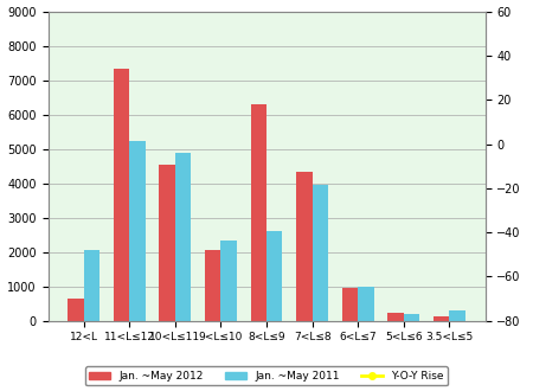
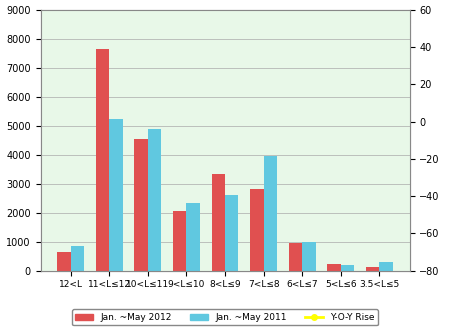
Jan. ~May 2011/12<L: 2050 -> 860
Jan. ~May 2012/11<L≤12: 7350 -> 7650
Jan. ~May 2012/8<L≤9: 6300 -> 3350
Jan. ~May 2012/7<L≤8: 4350 -> 2800
Y-O-Y Rise/7<L≤8: -36 -> -30
